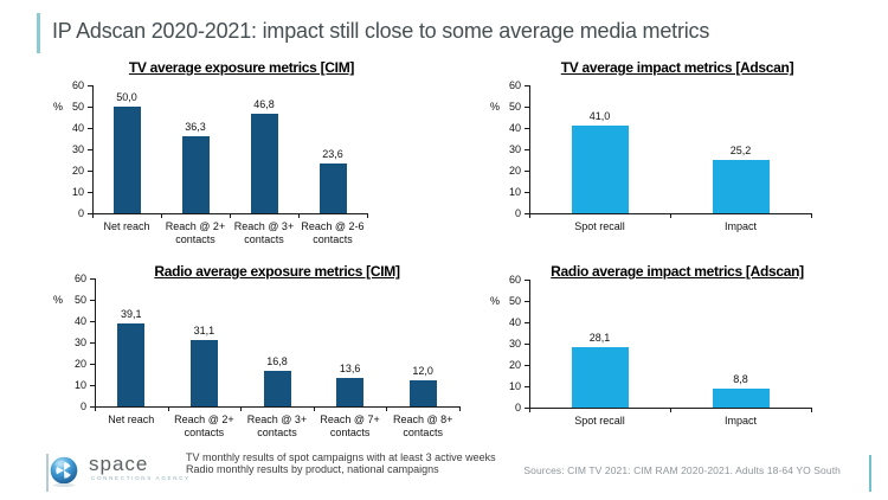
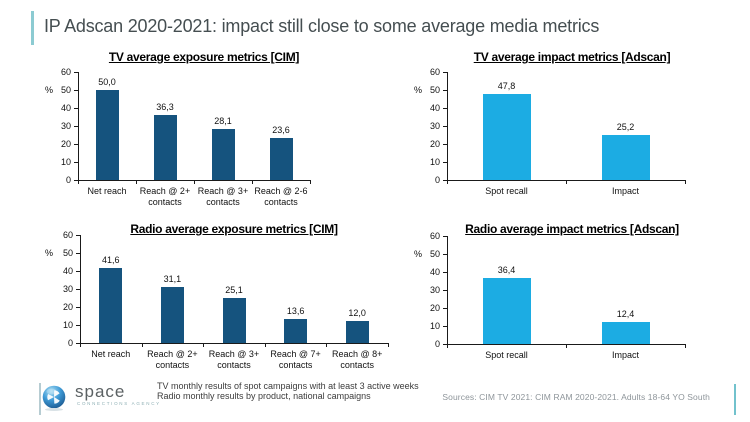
TV average exposure metrics [CIM]/Reach @ 3+ contacts: 46,8 -> 28,1
TV average impact metrics [Adscan]/Spot recall: 41,0 -> 47,8
Radio average exposure metrics [CIM]/Net reach: 39,1 -> 41,6
Radio average exposure metrics [CIM]/Reach @ 3+ contacts: 16,8 -> 25,1
Radio average impact metrics [Adscan]/Spot recall: 28,1 -> 36,4
Radio average impact metrics [Adscan]/Impact: 8,8 -> 12,4
